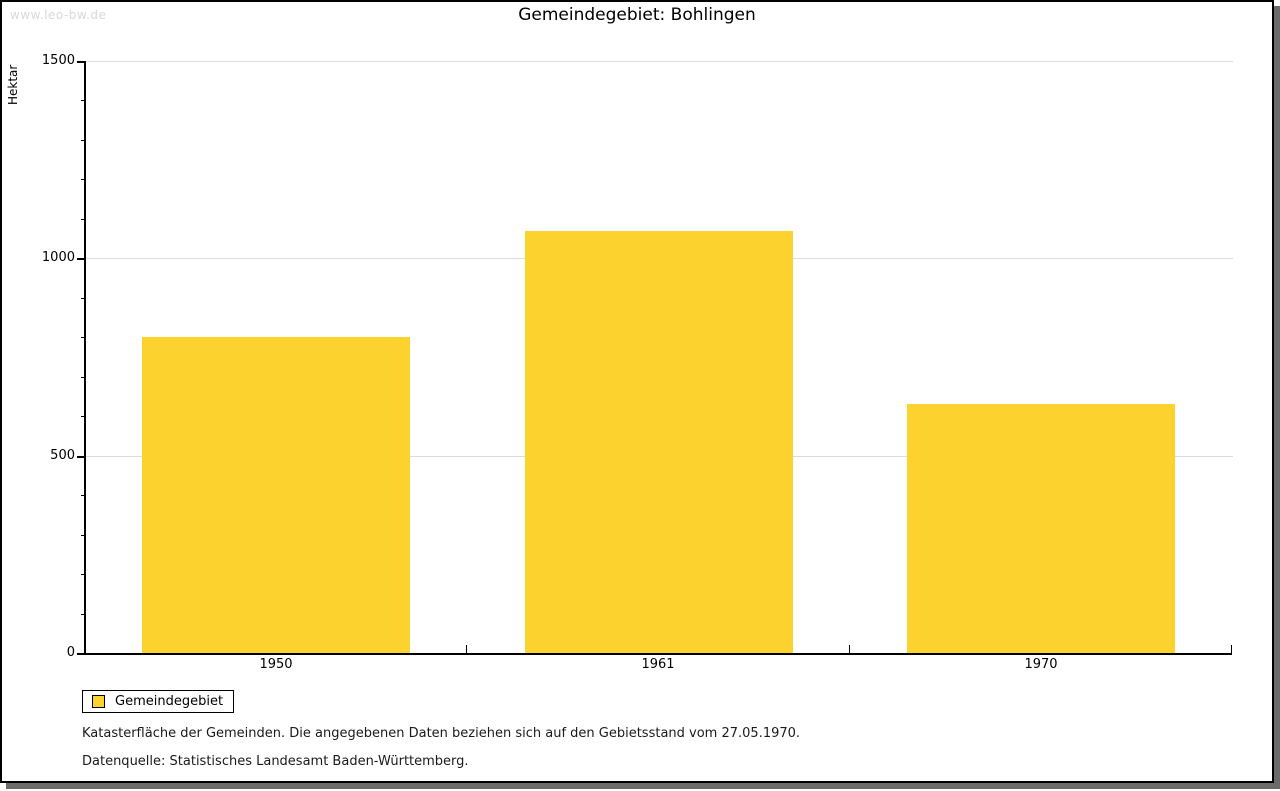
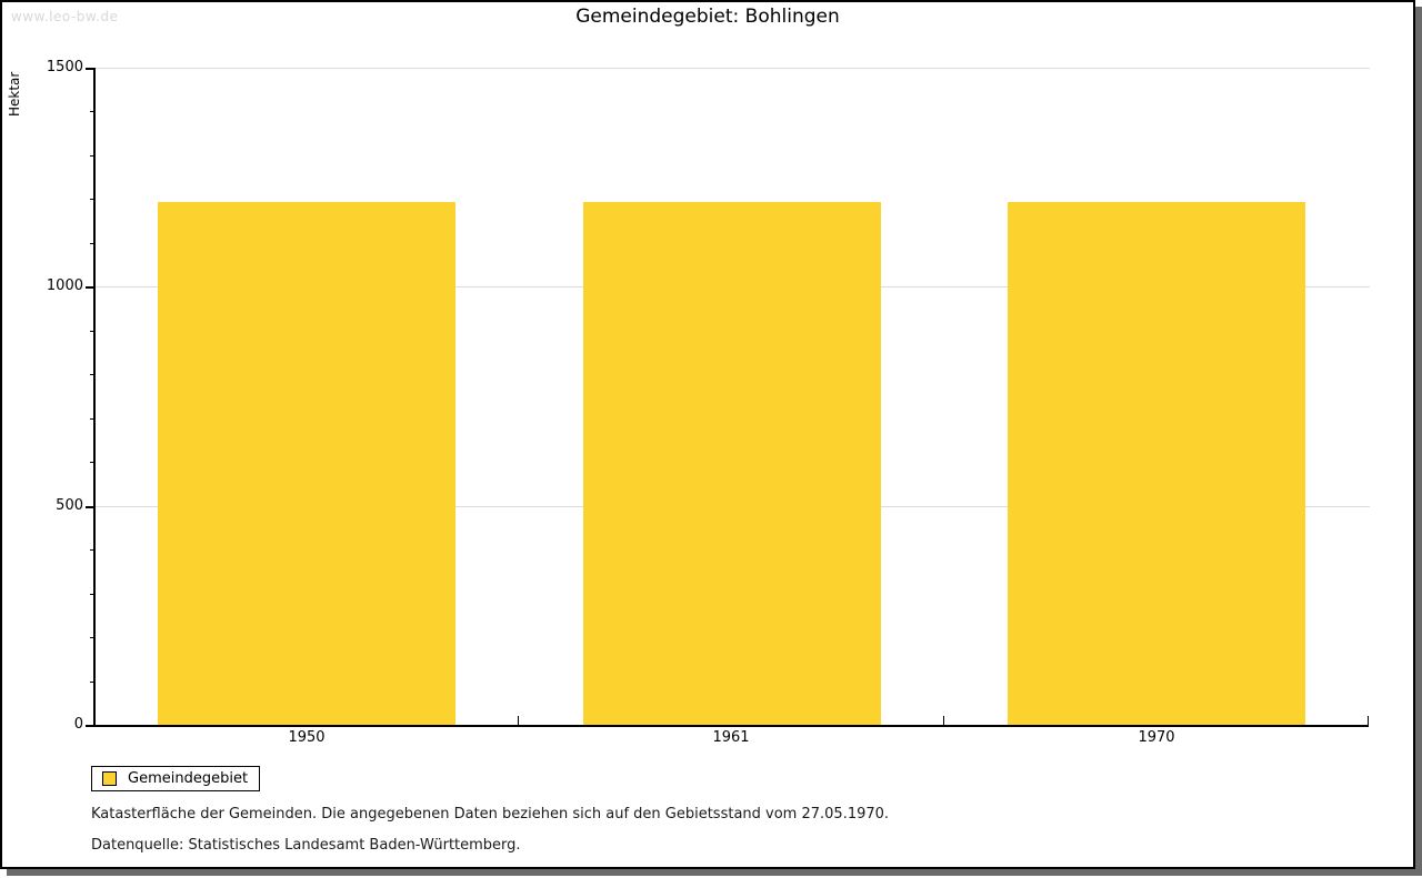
1950: 800 -> 1190
1961: 1070 -> 1190
1970: 630 -> 1190
